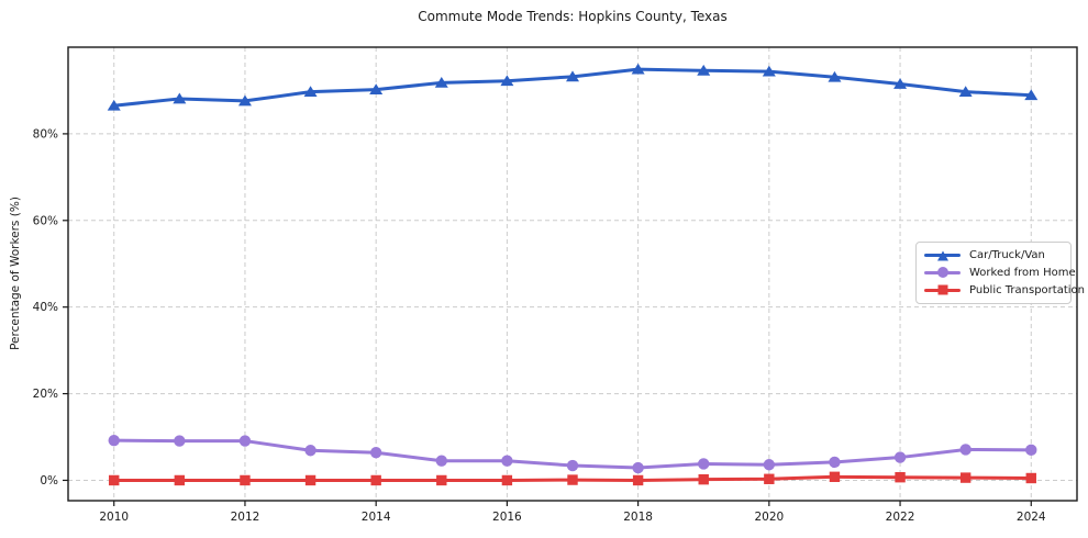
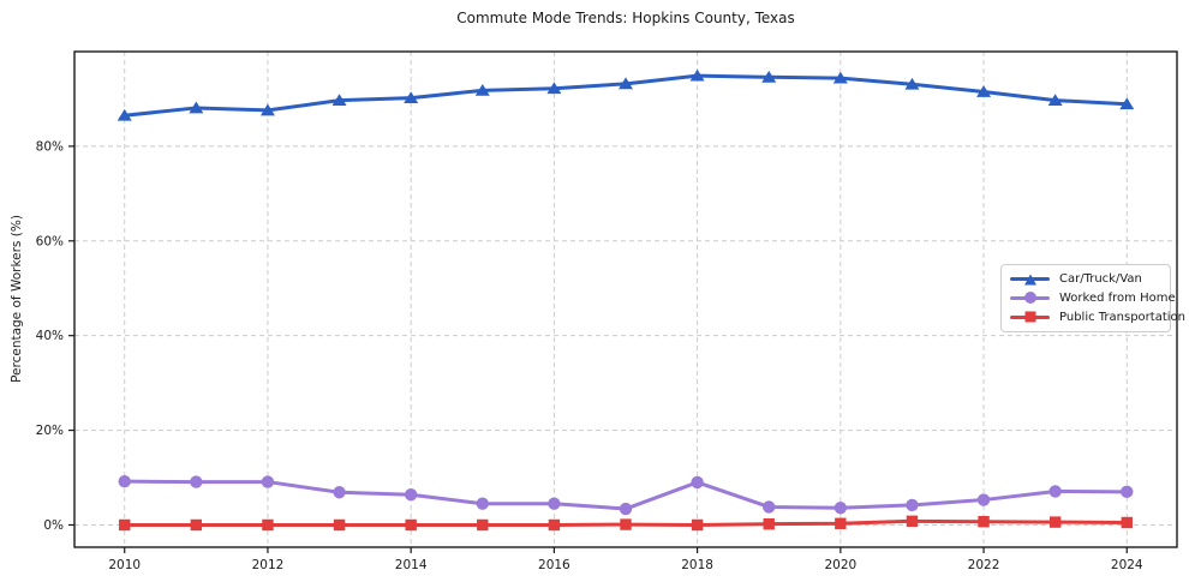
Worked from Home/2018: 3% -> 9%
